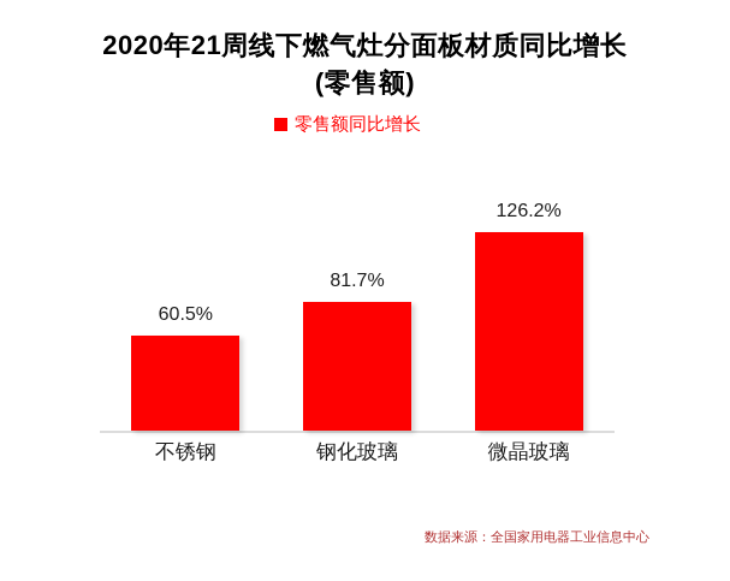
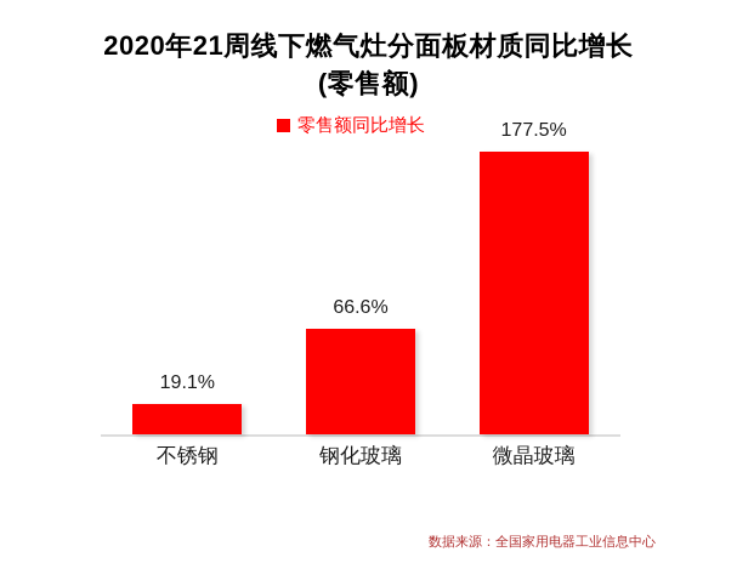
不锈钢: 60.5% -> 19.1%
钢化玻璃: 81.7% -> 66.6%
微晶玻璃: 126.2% -> 177.5%
